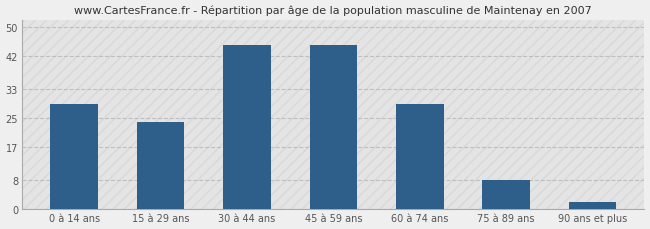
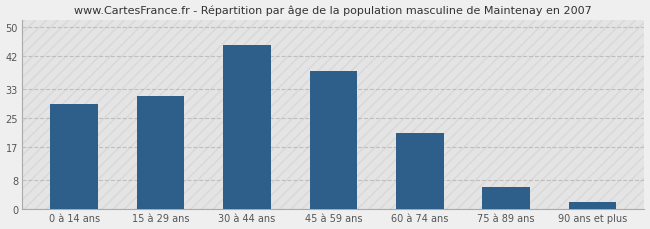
15 à 29 ans: 24 -> 31
45 à 59 ans: 45 -> 38
60 à 74 ans: 29 -> 21
75 à 89 ans: 8 -> 6
